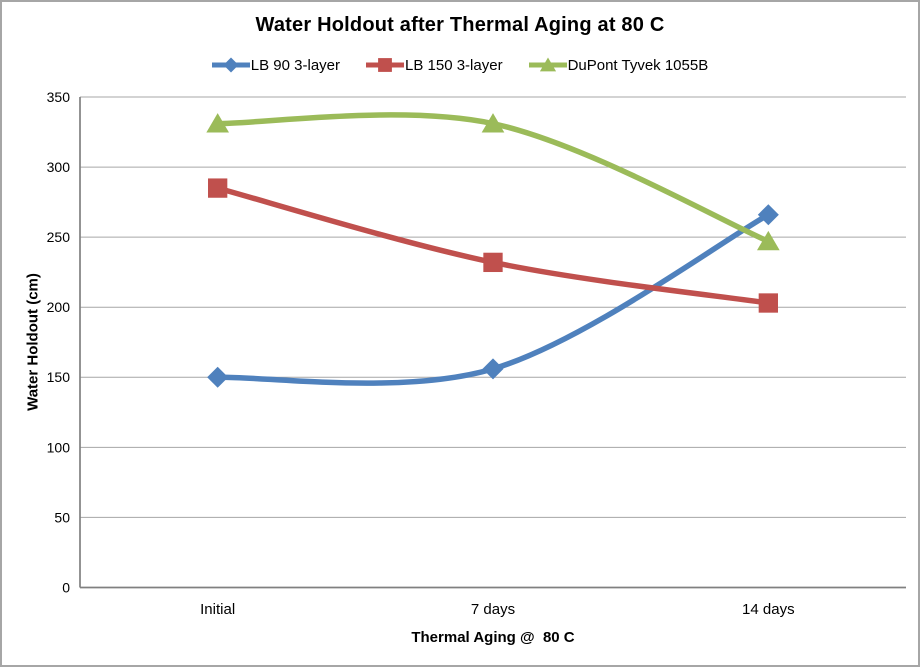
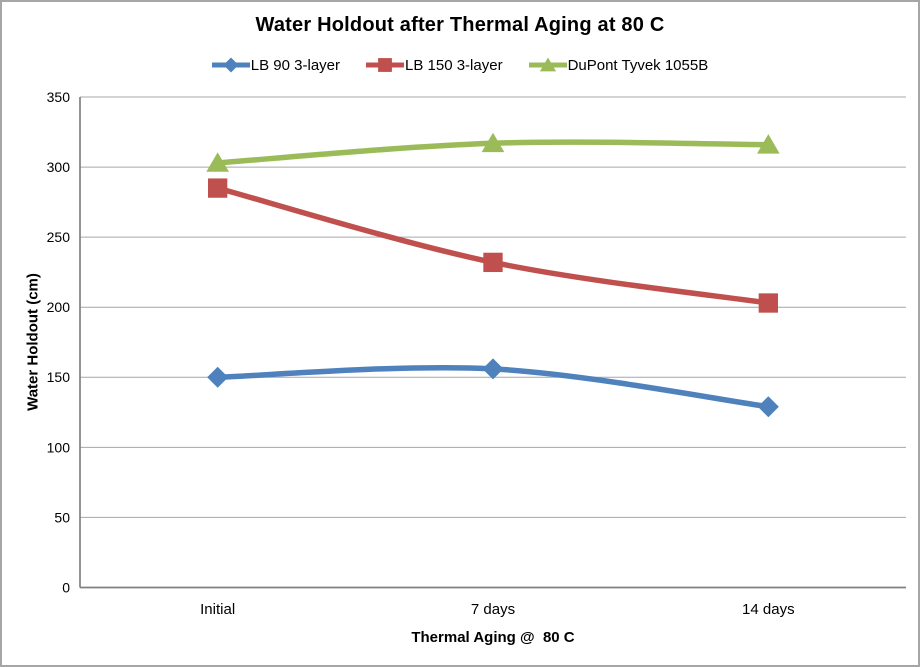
DuPont Tyvek 1055B/Initial: 331 -> 303
DuPont Tyvek 1055B/7 days: 331 -> 317
LB 90 3-layer/14 days: 266 -> 129
DuPont Tyvek 1055B/14 days: 247 -> 316
